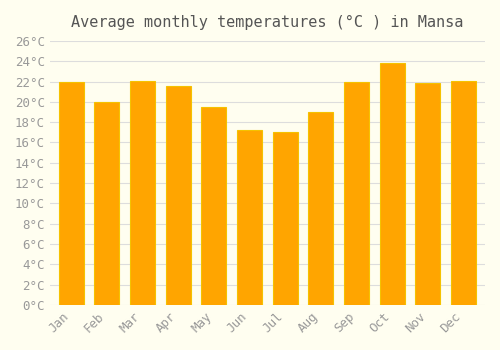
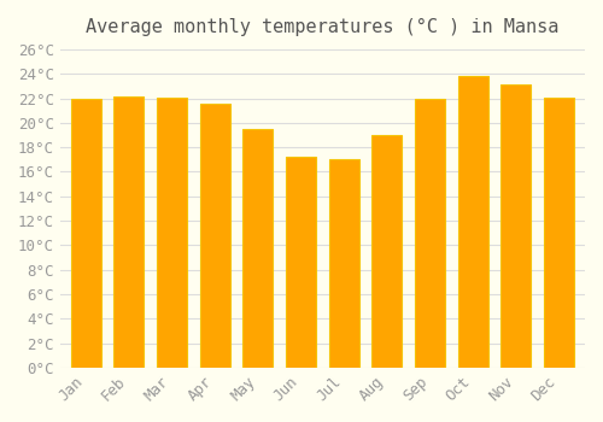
Feb: 20.0°C -> 22.2°C
Nov: 21.9°C -> 23.1°C
